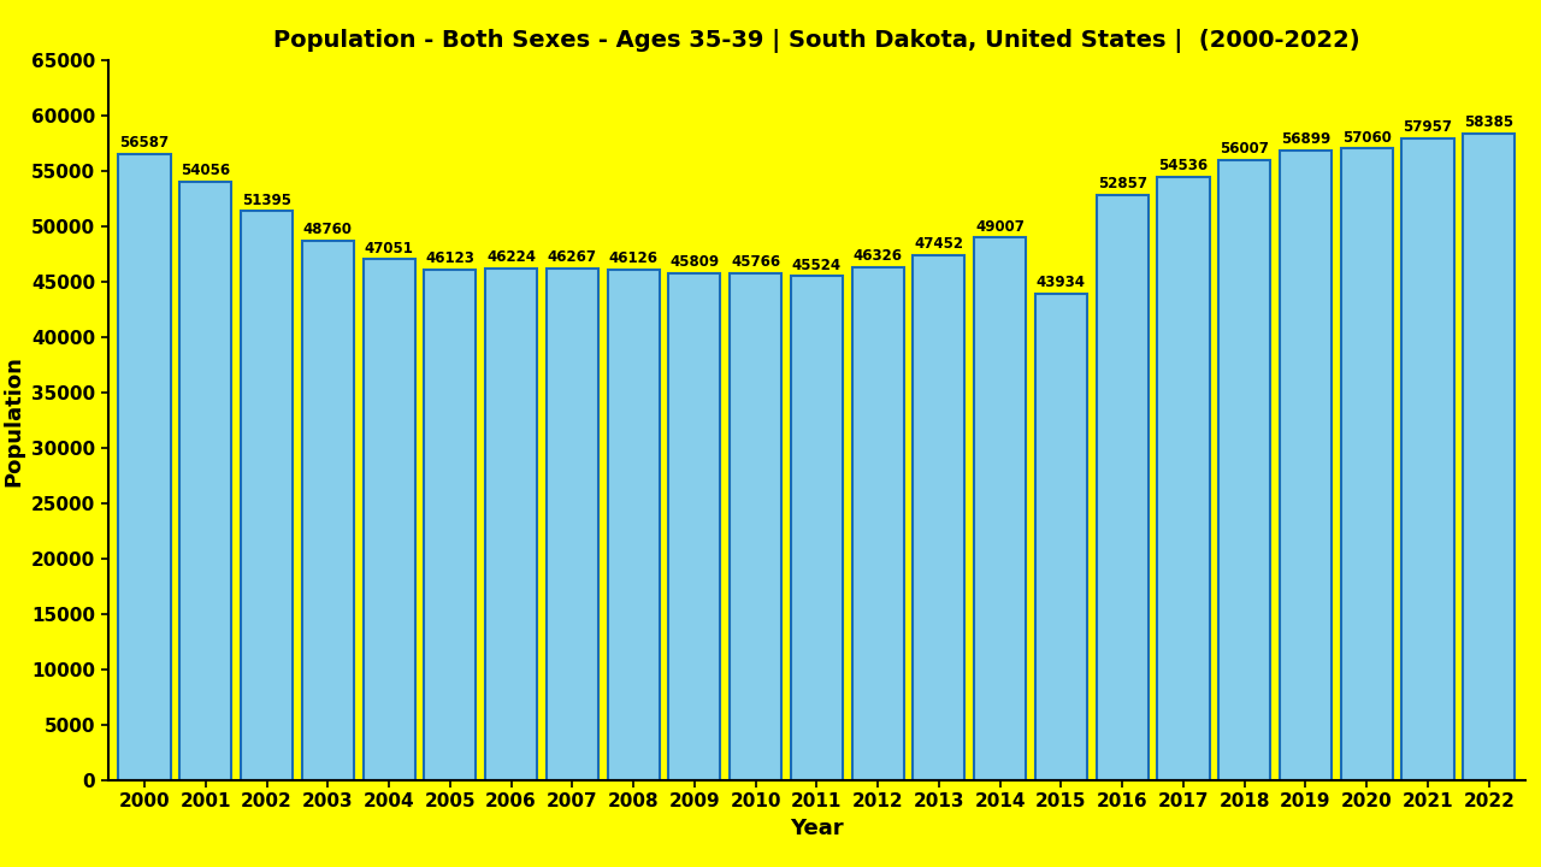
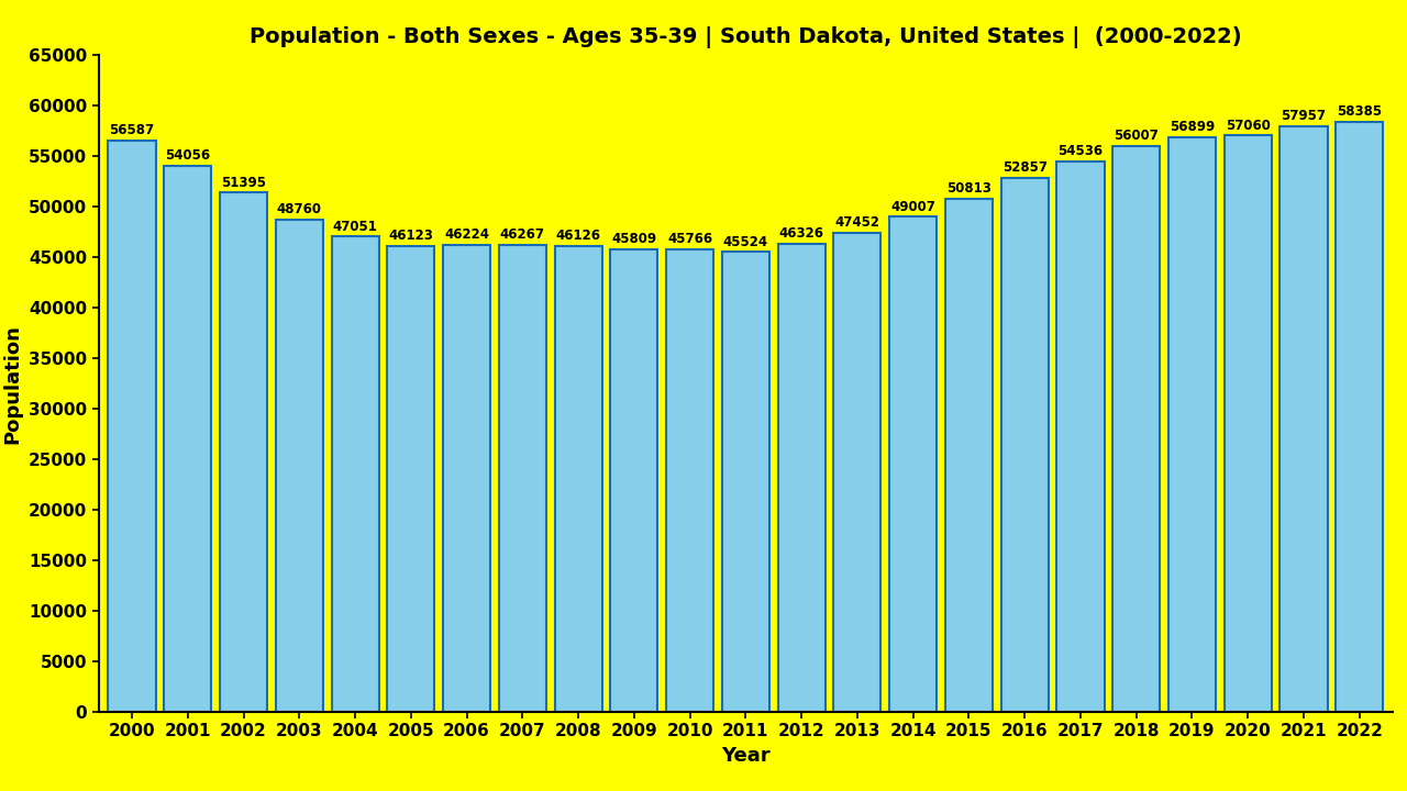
2015: 43934 -> 50813
